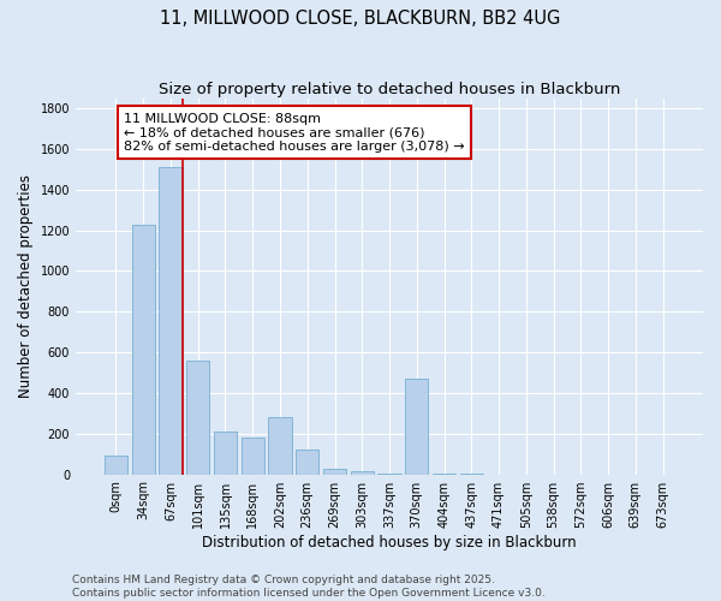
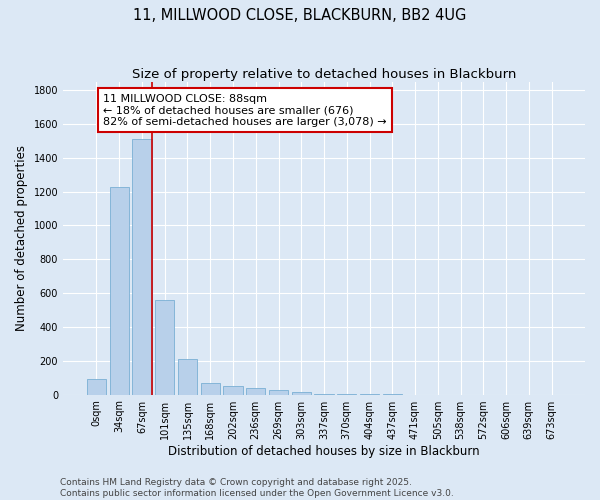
168sqm: 180 -> 70
202sqm: 280 -> 50
236sqm: 120 -> 40
370sqm: 470 -> 0
